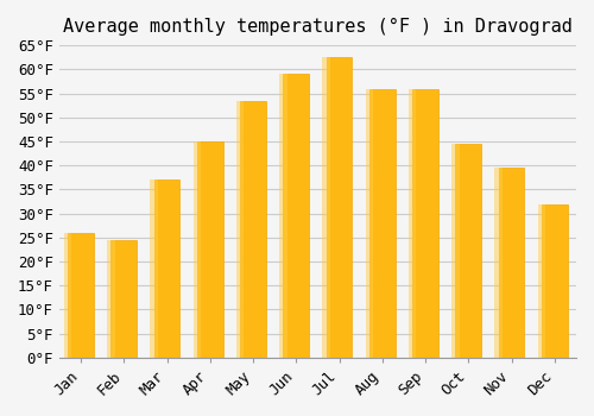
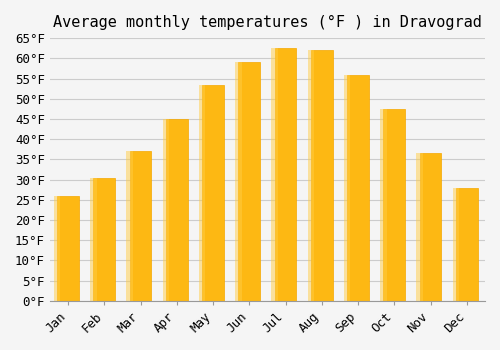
Feb: 24.5°F -> 30.5°F
Aug: 56.0°F -> 62.0°F
Oct: 44.5°F -> 47.5°F
Nov: 39.5°F -> 36.5°F
Dec: 32.0°F -> 28.0°F
